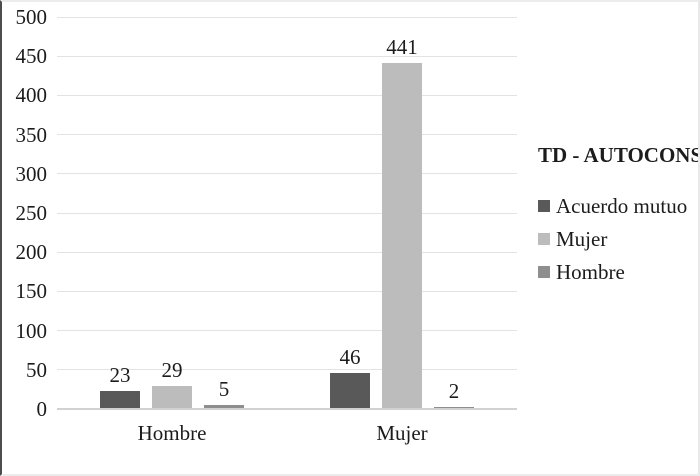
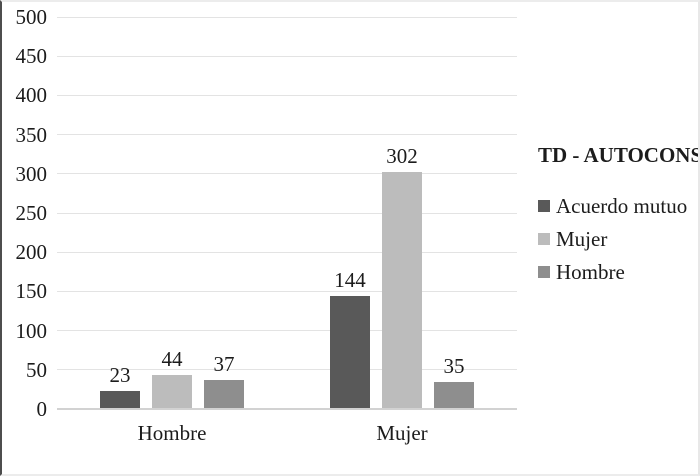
Mujer/Hombre: 29 -> 44
Hombre/Hombre: 5 -> 37
Acuerdo mutuo/Mujer: 46 -> 144
Mujer/Mujer: 441 -> 302
Hombre/Mujer: 2 -> 35
